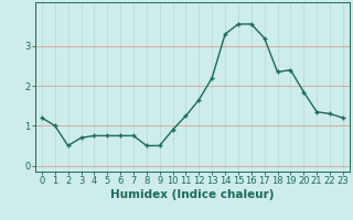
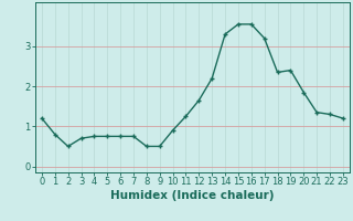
1: 1.00 -> 0.80
